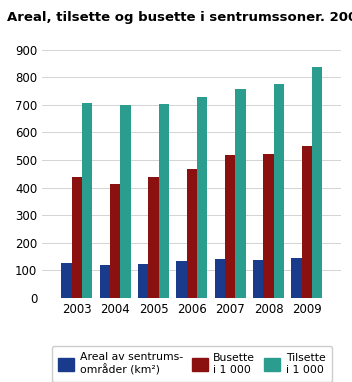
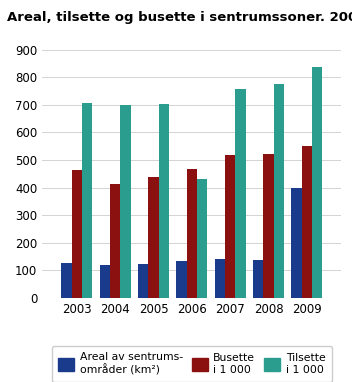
Busette i 1 000/2003: 438 -> 465
Tilsette i 1 000/2006: 728 -> 430
Areal av sentrums- områder (km²)/2009: 145 -> 400
